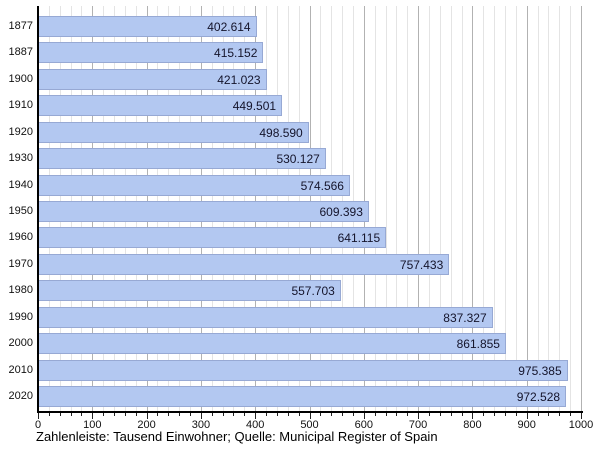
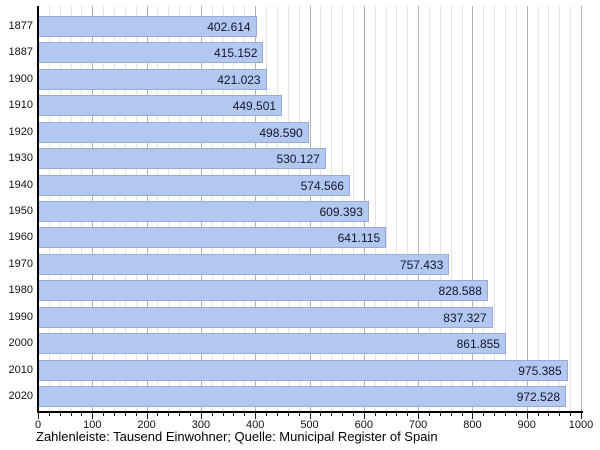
1980: 557.703 -> 828.588
